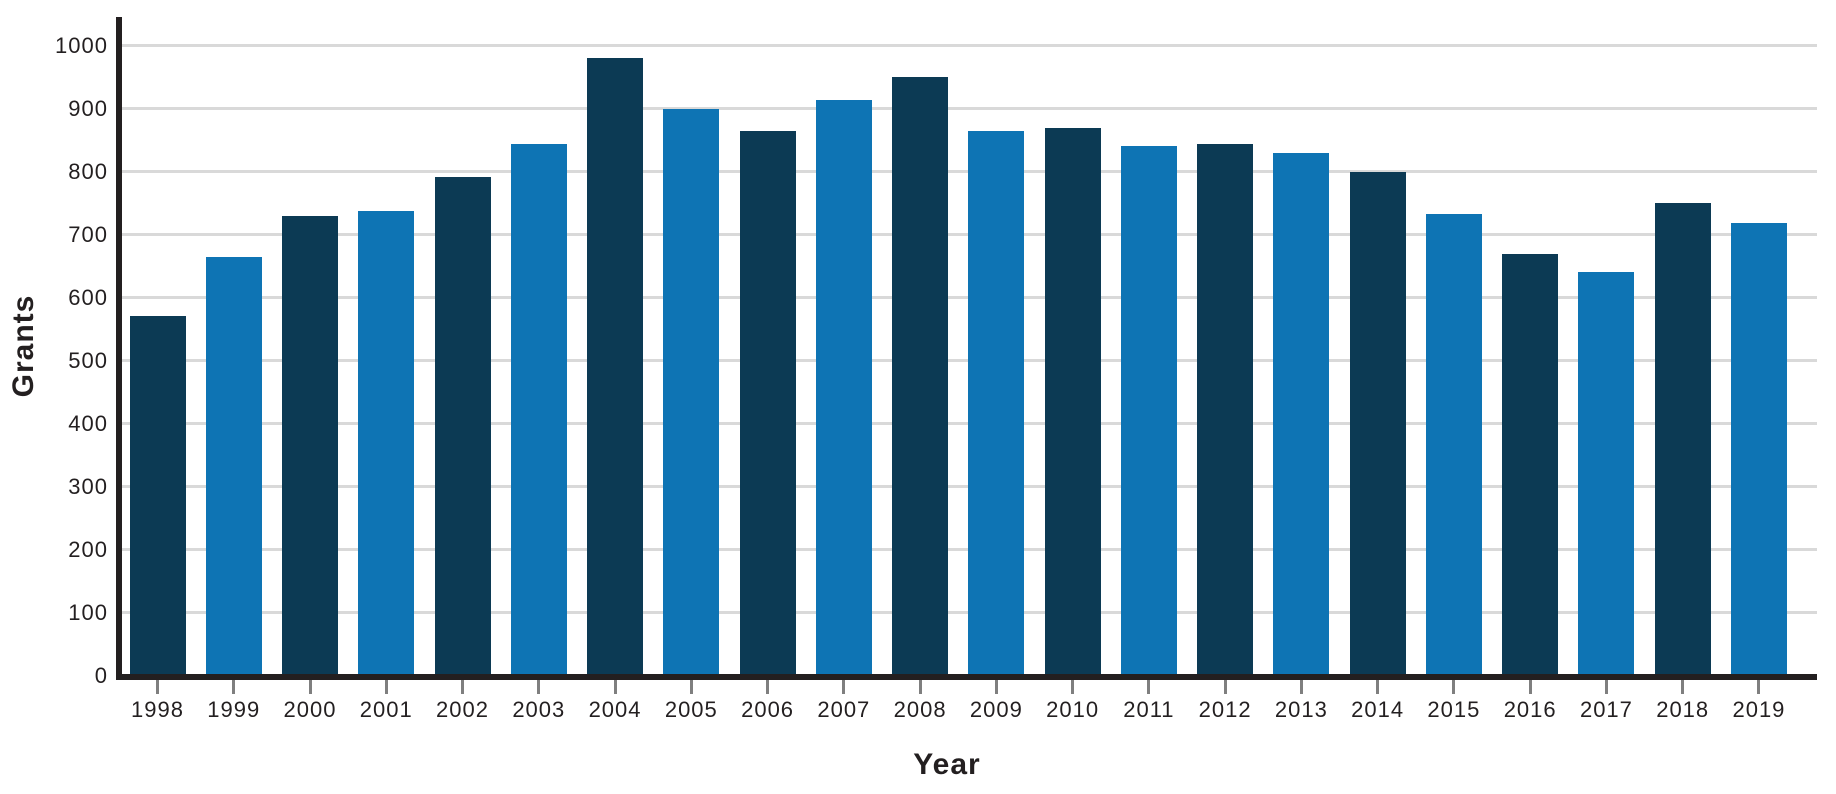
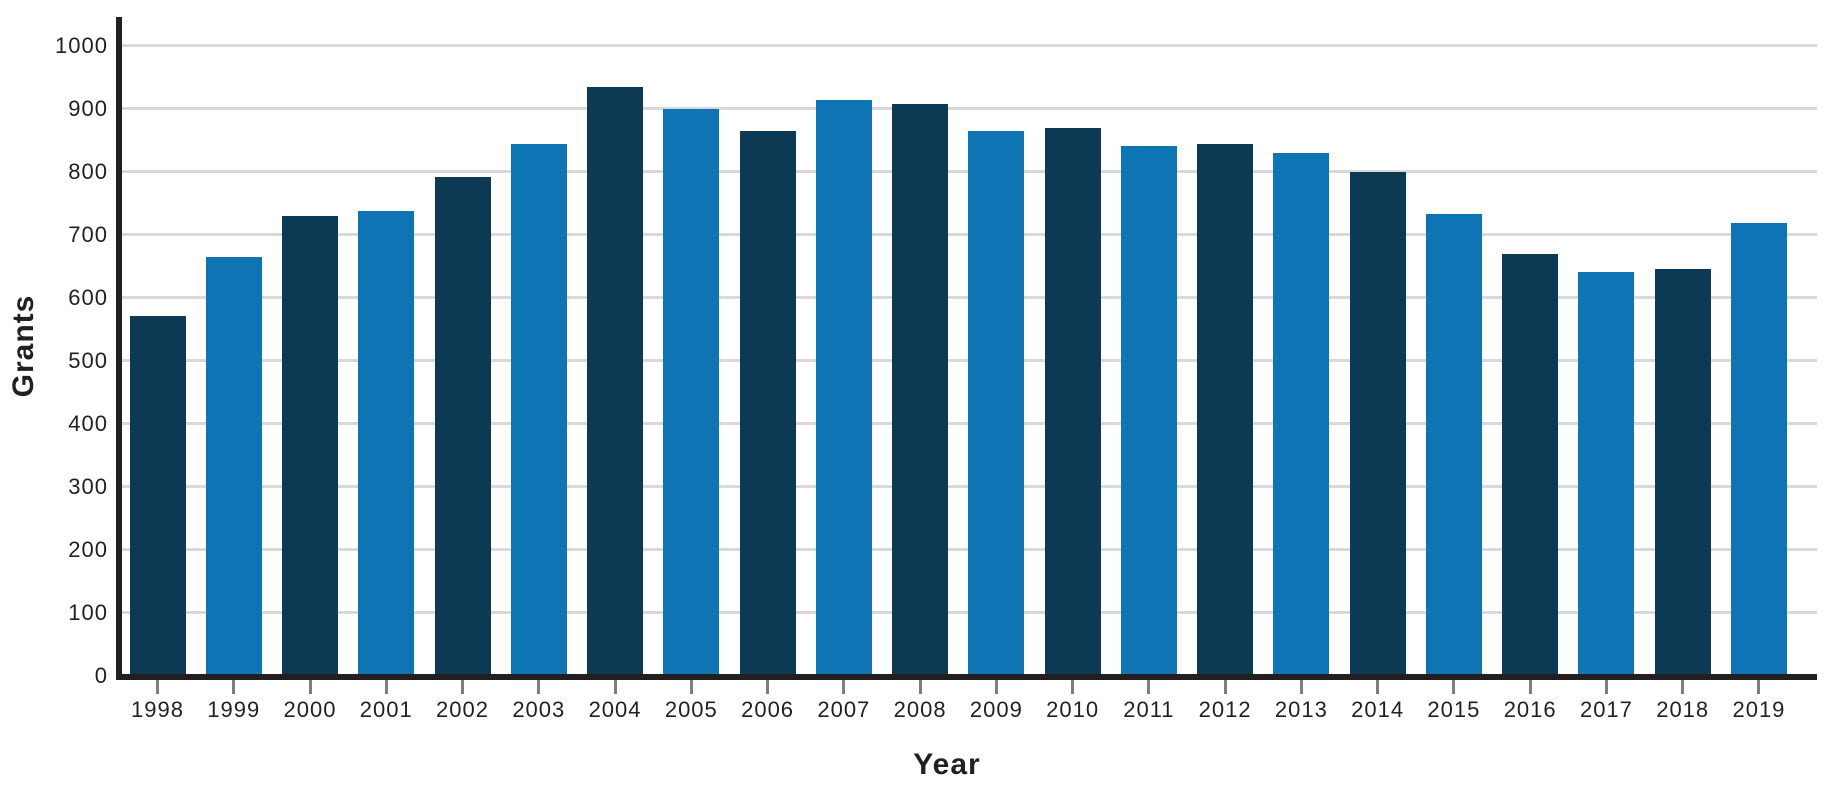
2004: 980 -> 930
2008: 950 -> 910
2018: 750 -> 650
